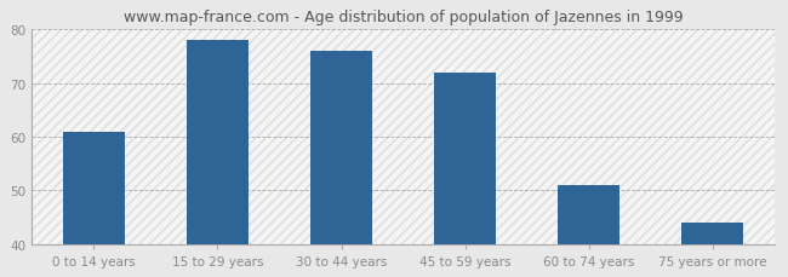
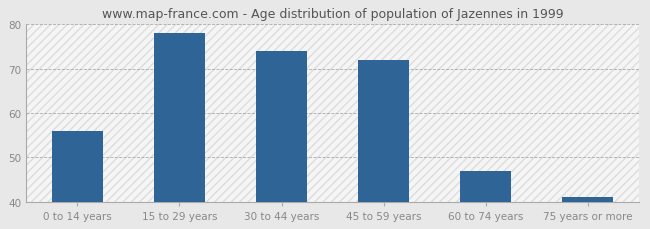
0 to 14 years: 61 -> 56
30 to 44 years: 76 -> 74
60 to 74 years: 51 -> 47
75 years or more: 44 -> 41
